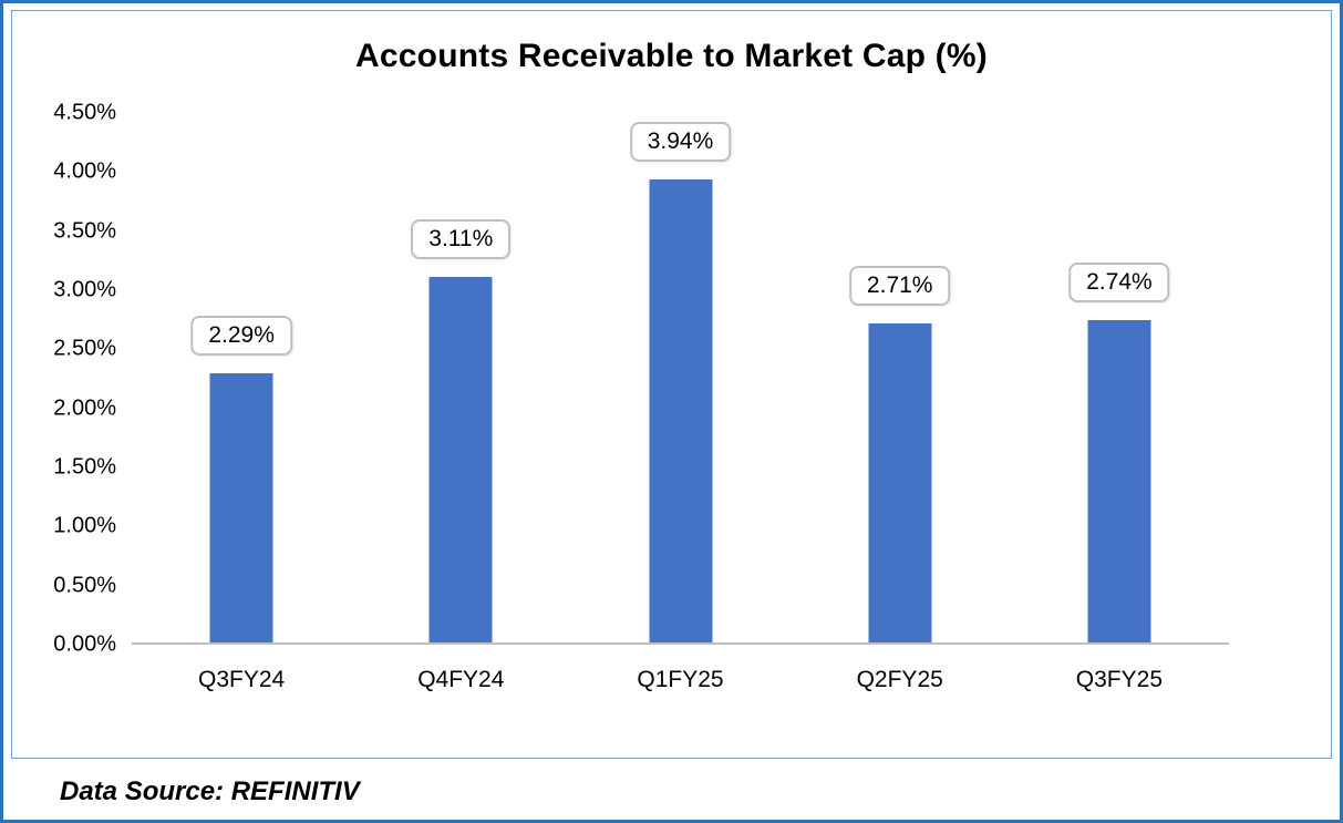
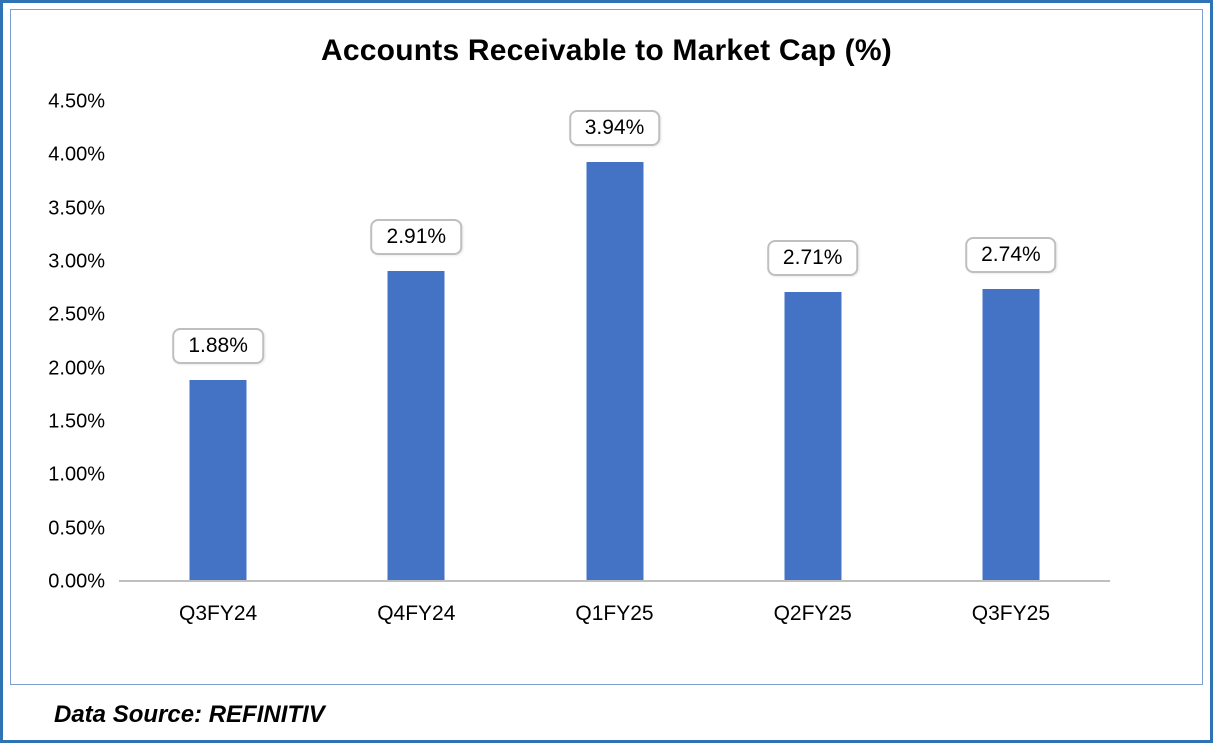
Q3FY24: 2.29% -> 1.88%
Q4FY24: 3.11% -> 2.91%
